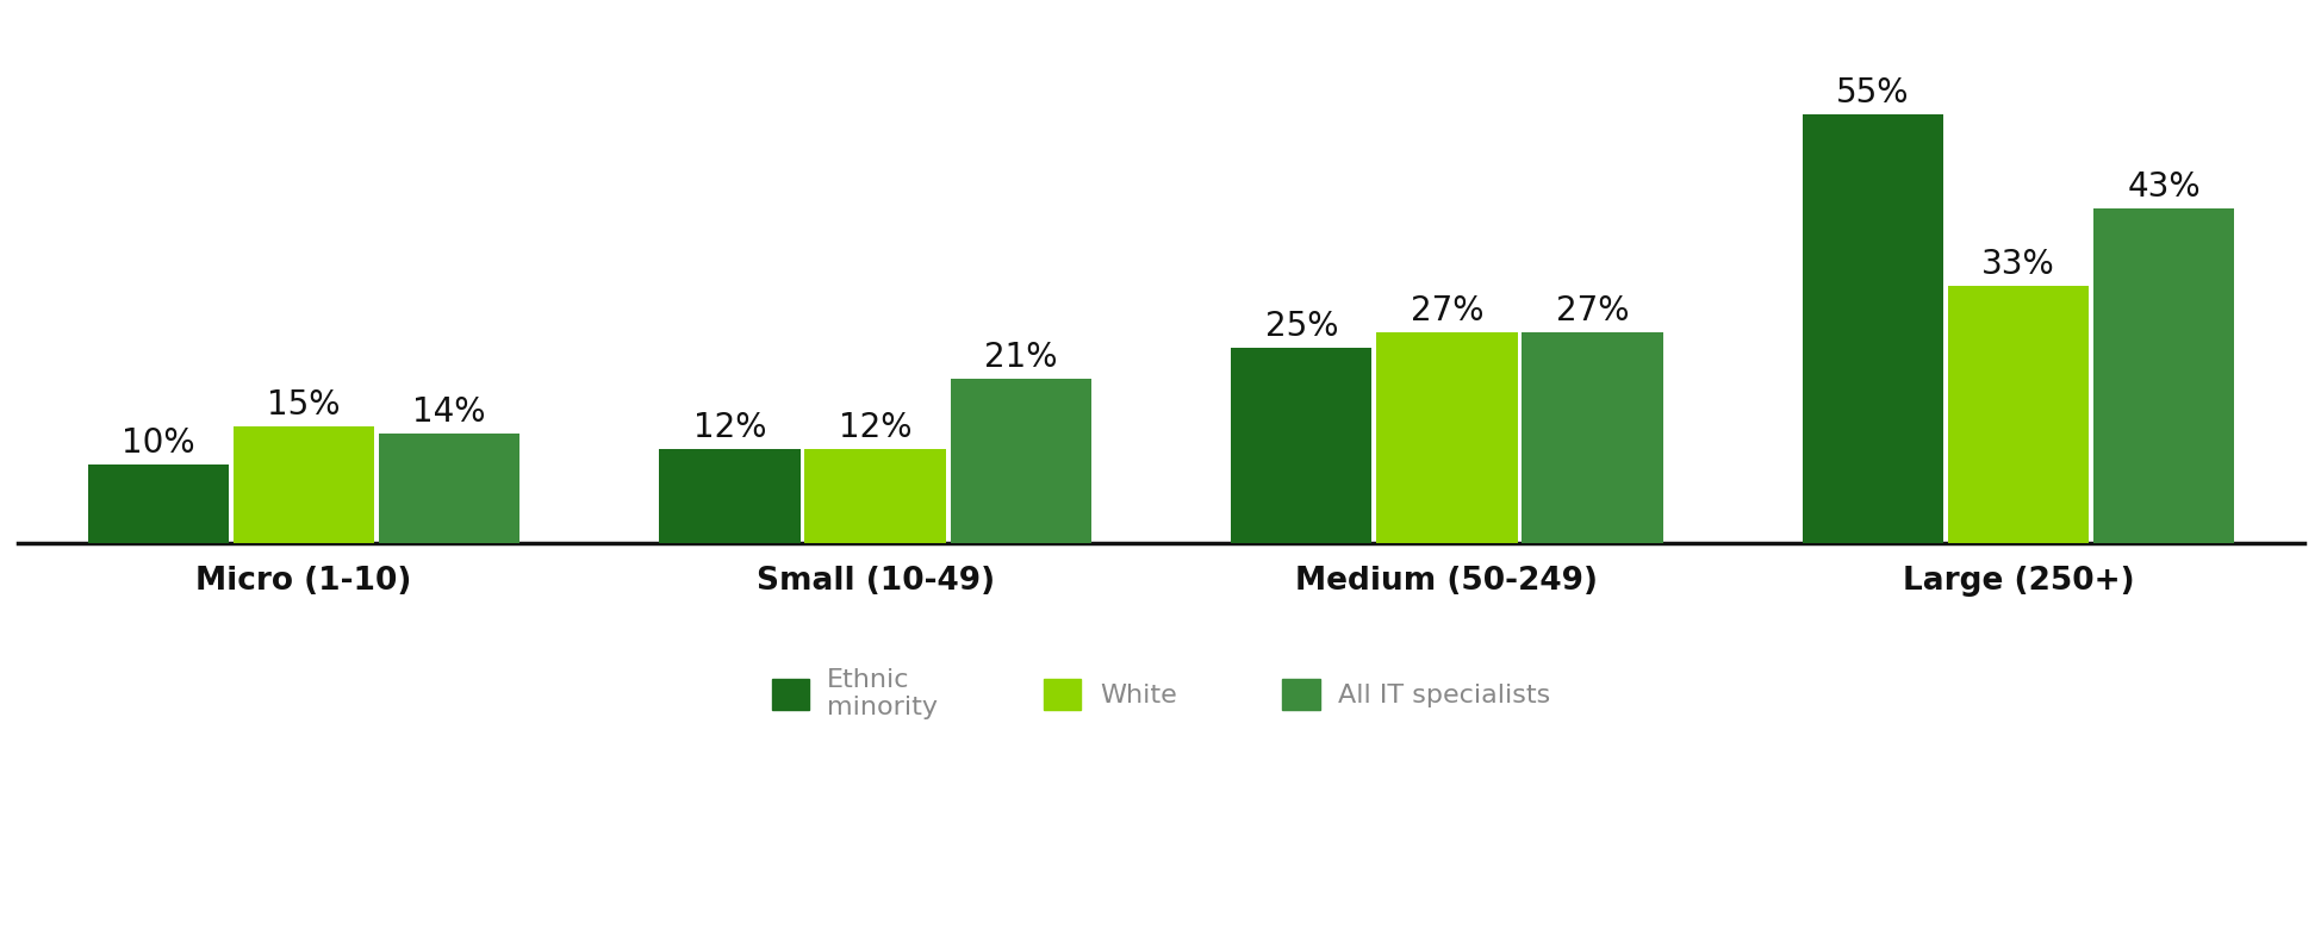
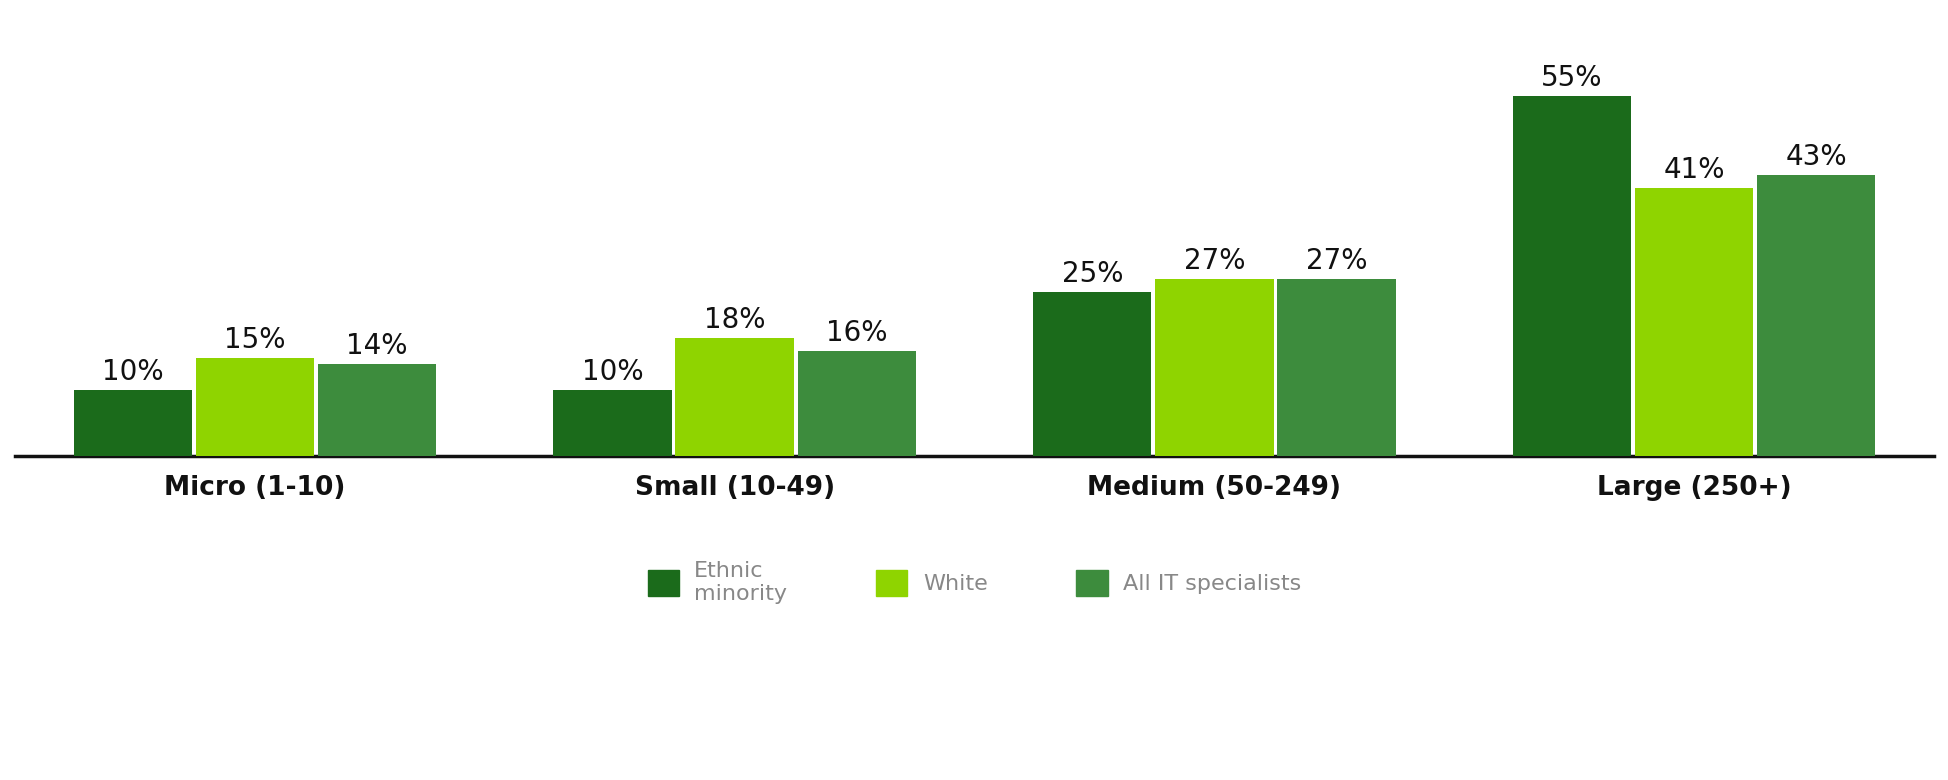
Ethnic minority/Small (10-49): 12% -> 10%
White/Small (10-49): 12% -> 18%
All IT specialists/Small (10-49): 21% -> 16%
White/Large (250+): 33% -> 41%
